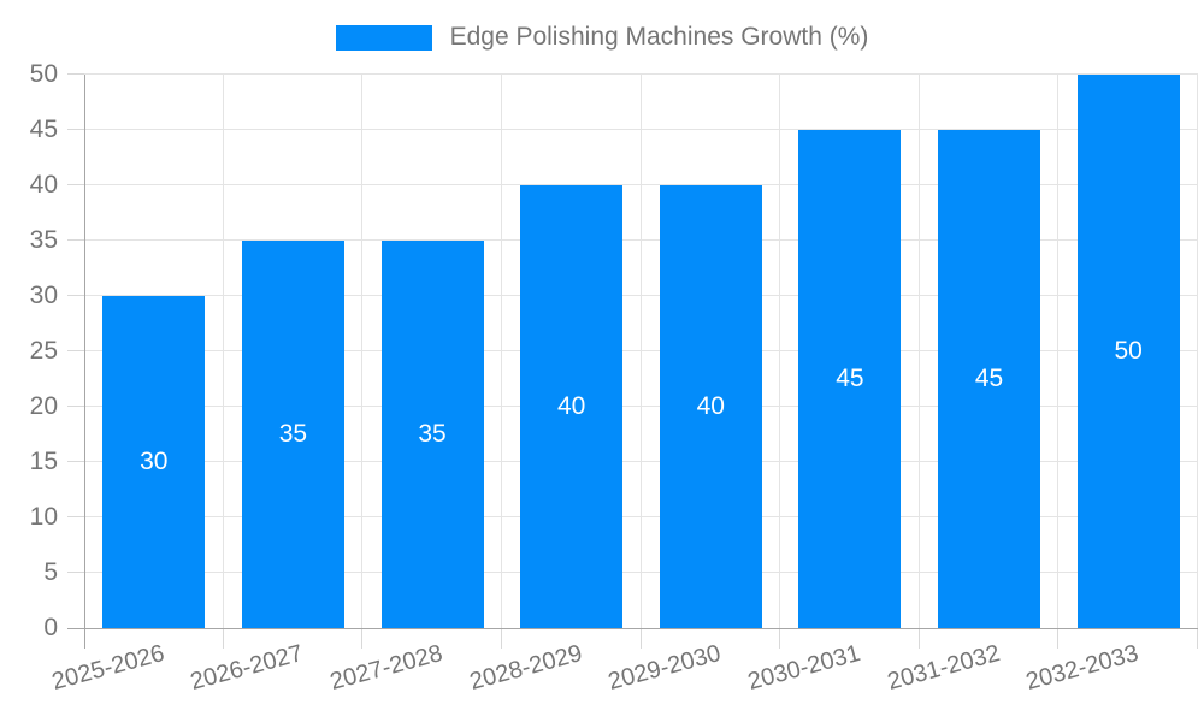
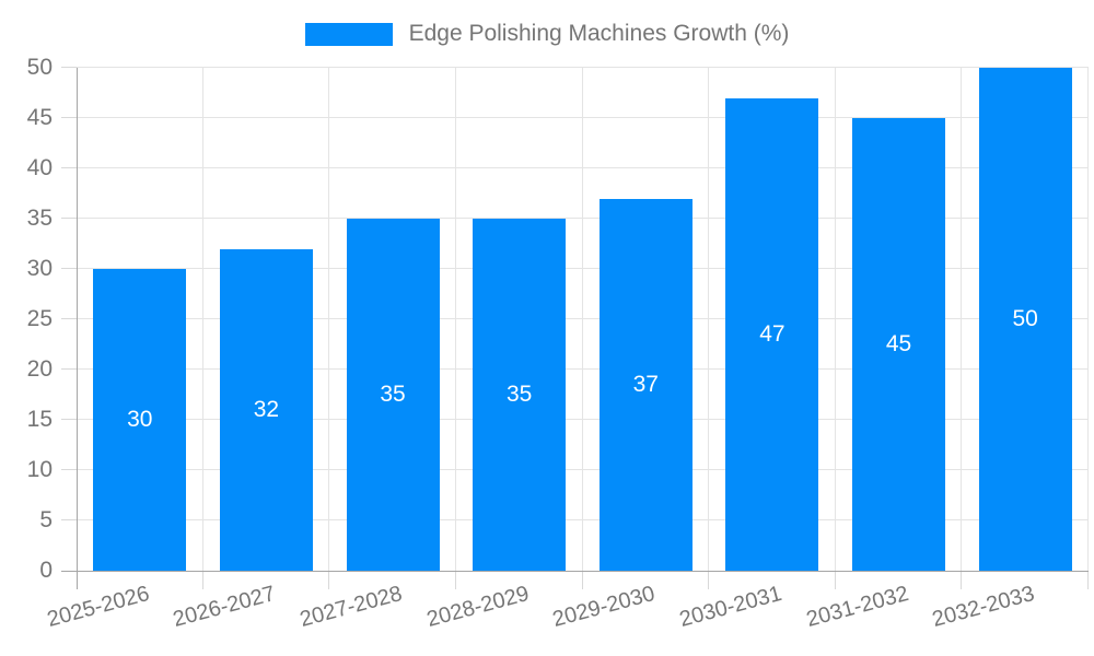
2026-2027: 35 -> 32
2028-2029: 40 -> 35
2029-2030: 40 -> 37
2030-2031: 45 -> 47
